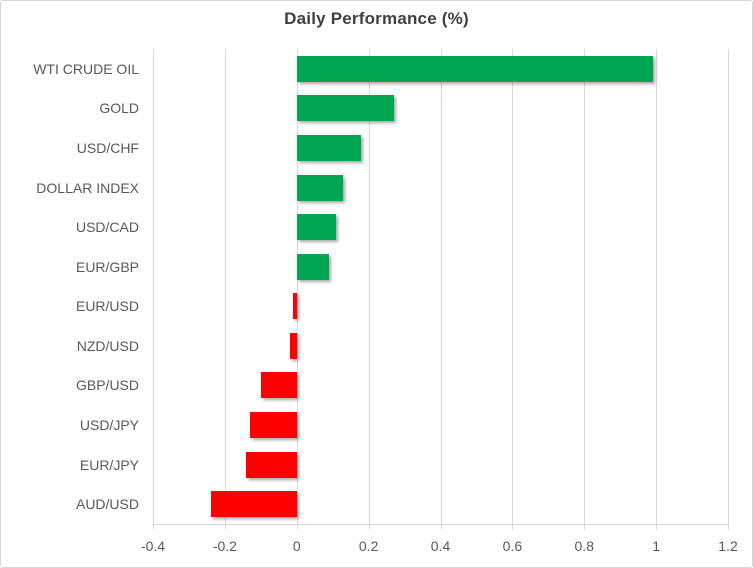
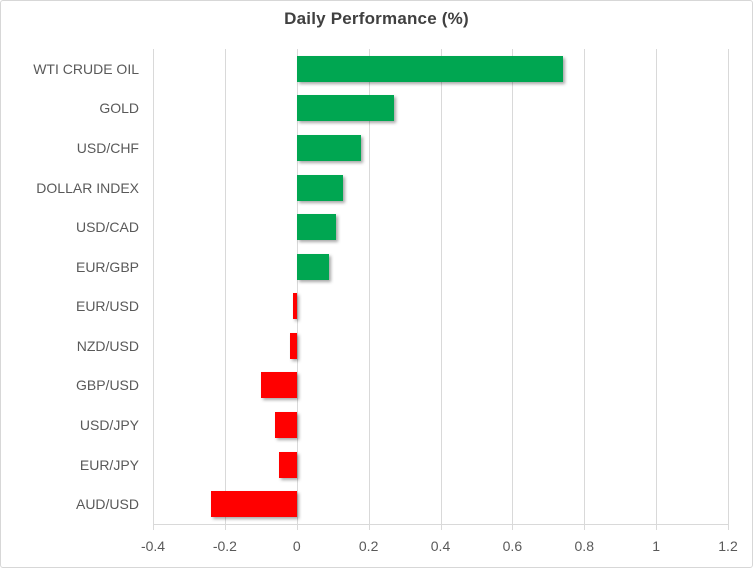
WTI CRUDE OIL: 0.99 -> 0.74
USD/JPY: -0.13 -> -0.06
EUR/JPY: -0.14 -> -0.05
